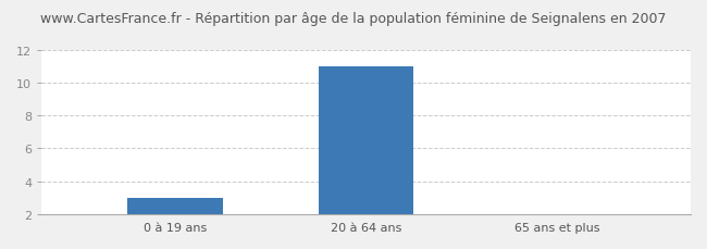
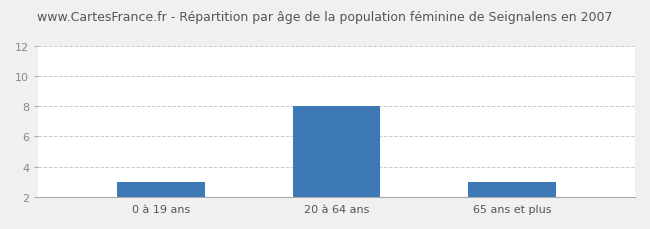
20 à 64 ans: 11 -> 8
65 ans et plus: 2 -> 3
